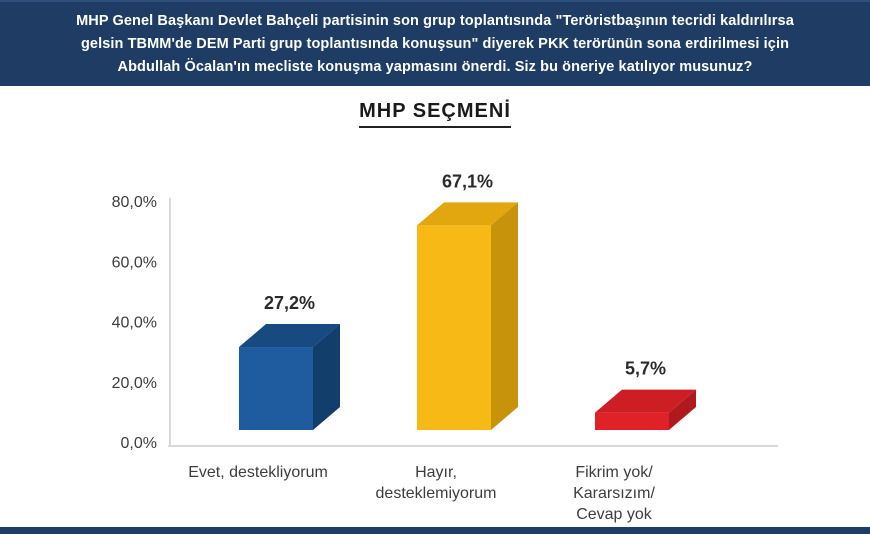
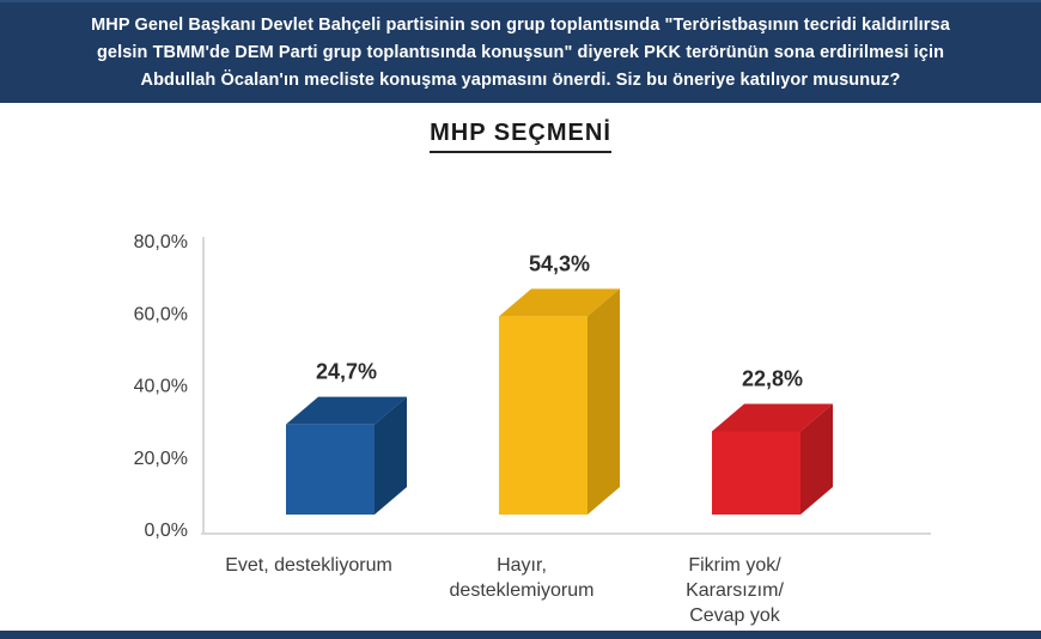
Evet, destekliyorum: 27,2% -> 24,7%
Hayır, desteklemiyorum: 67,1% -> 54,3%
Fikrim yok/ Kararsızım/ Cevap yok: 5,7% -> 22,8%
